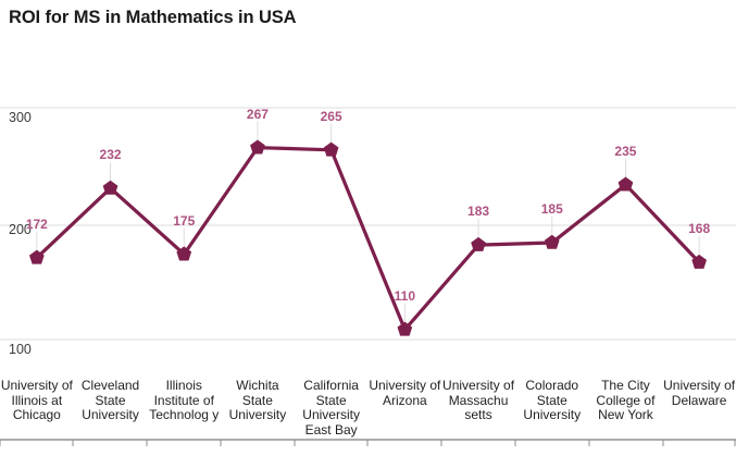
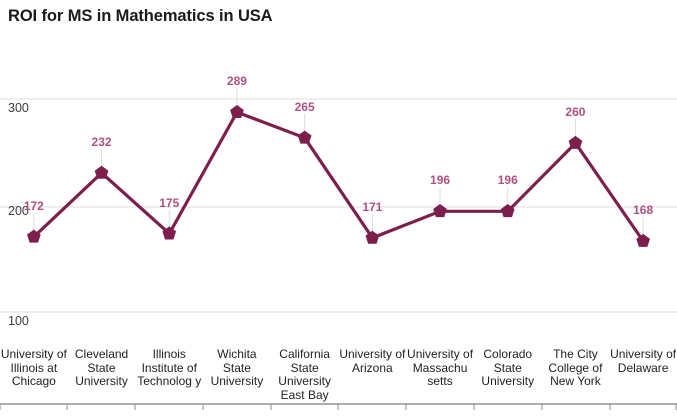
Wichita State University: 267 -> 289
University of Arizona: 110 -> 171
University of Massachu setts: 183 -> 196
Colorado State University: 185 -> 196
The City College of New York: 235 -> 260
